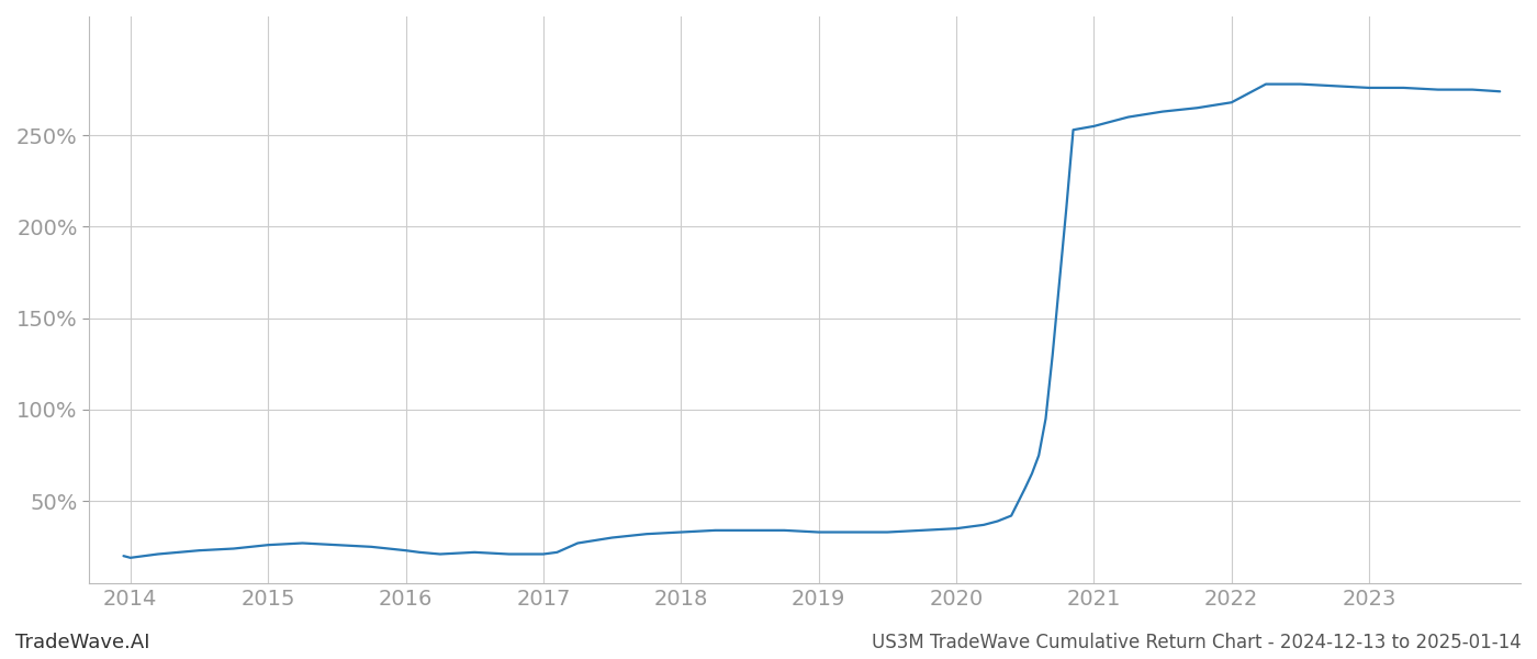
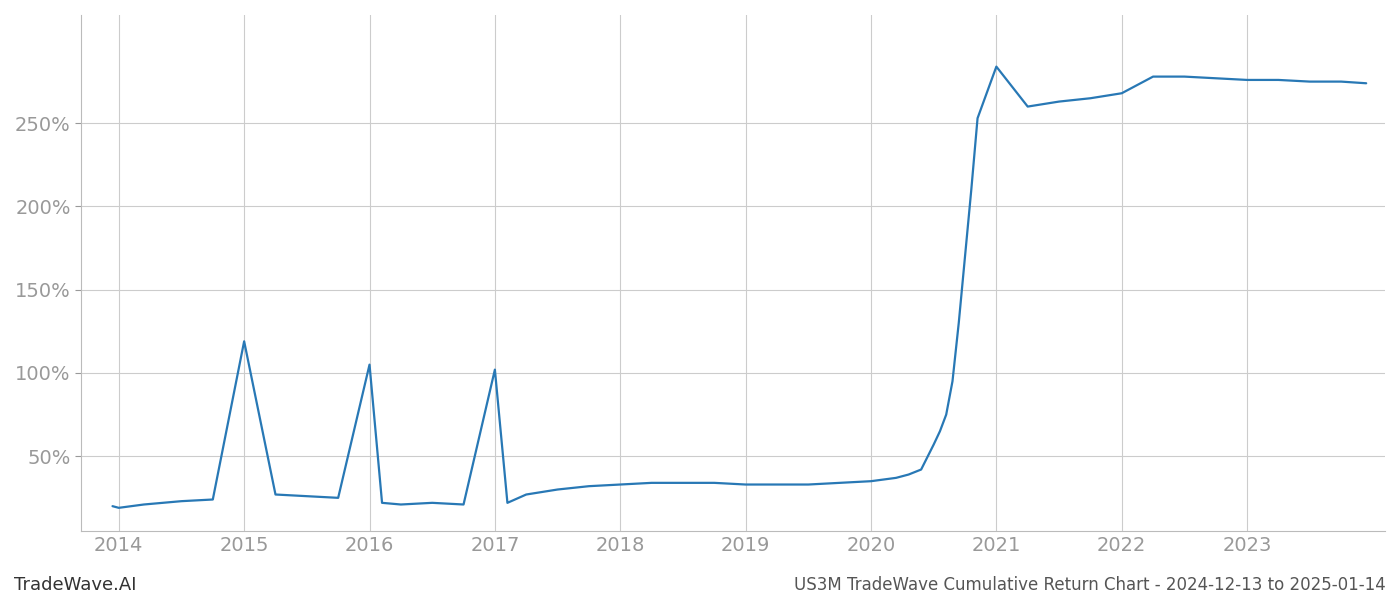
2015: 26% -> 119%
2016: 23% -> 105%
2017: 21% -> 102%
2021: 255% -> 284%
